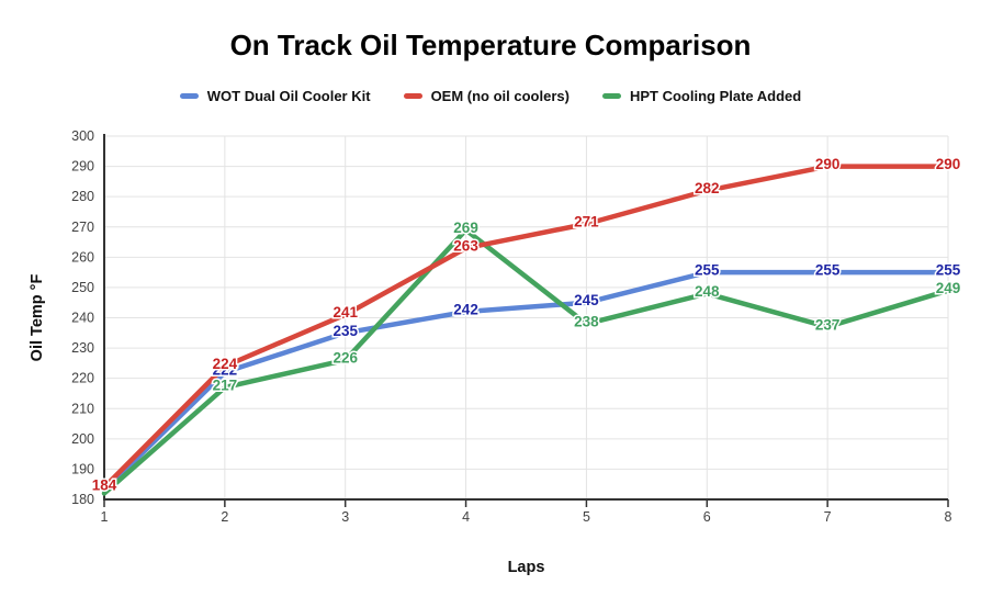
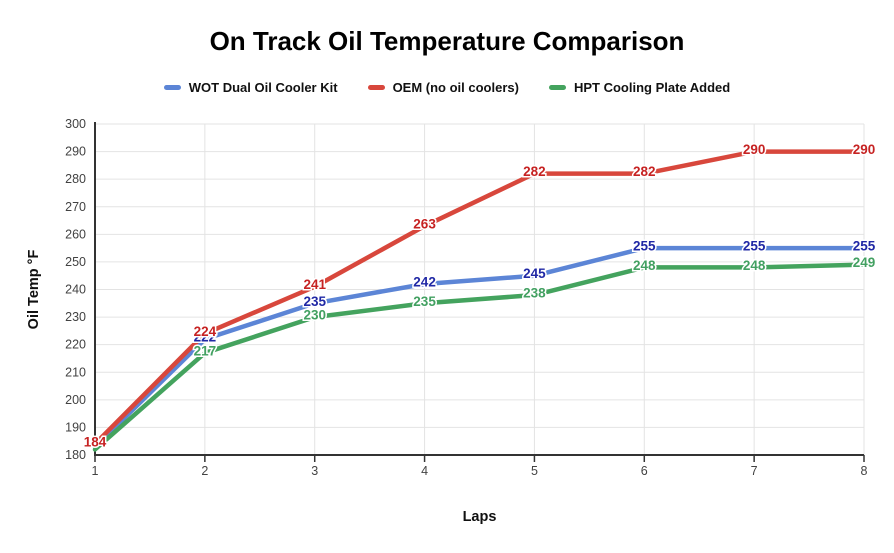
HPT Cooling Plate Added/3: 226 -> 230
HPT Cooling Plate Added/4: 269 -> 235
OEM (no oil coolers)/5: 271 -> 282
HPT Cooling Plate Added/7: 237 -> 248
